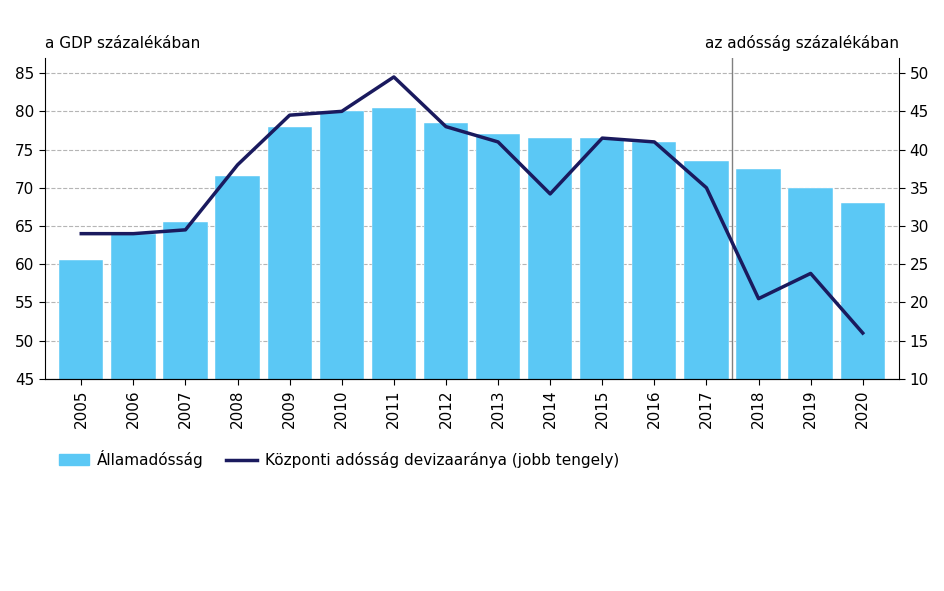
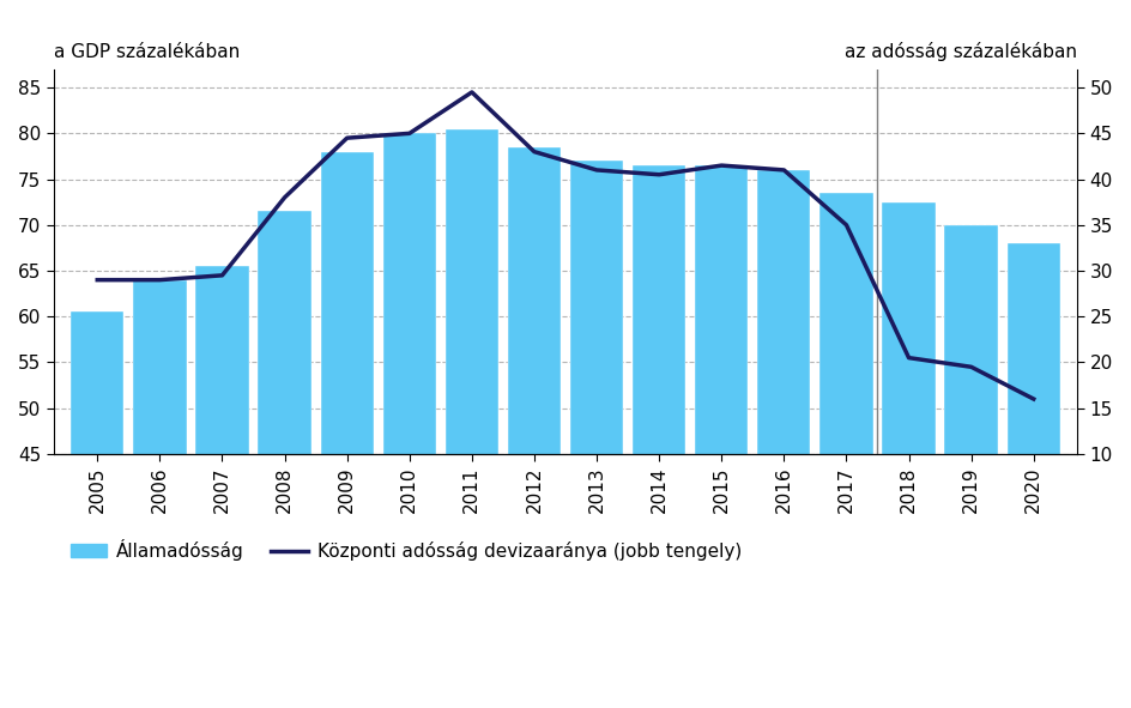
Központi adósság devizaaránya (jobb tengely)/2014: 34.2 -> 40.5
Központi adósság devizaaránya (jobb tengely)/2019: 23.8 -> 19.5
